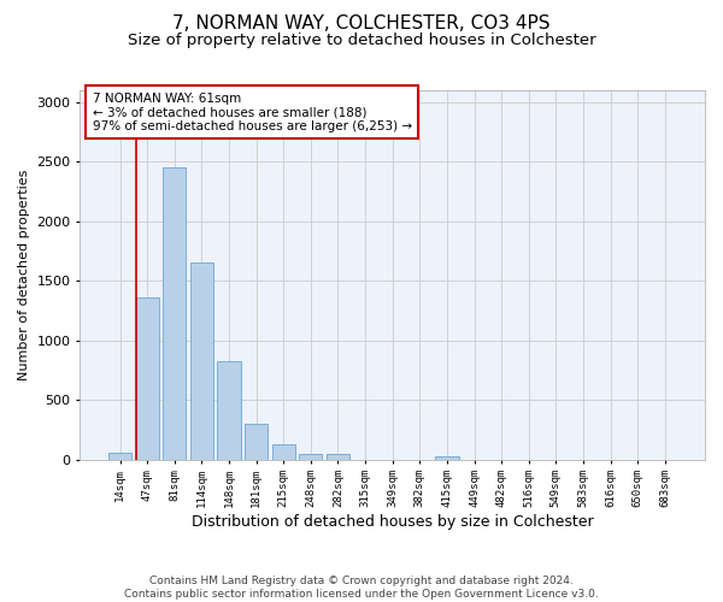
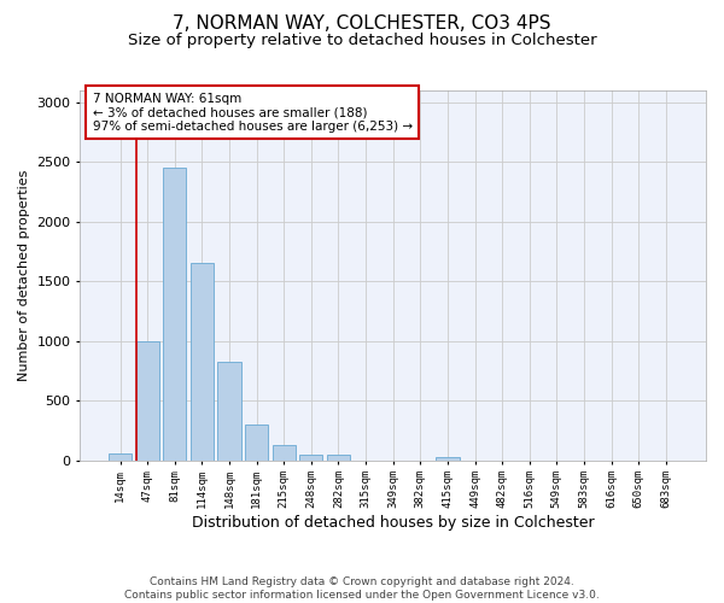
47sqm: 1360 -> 1000
